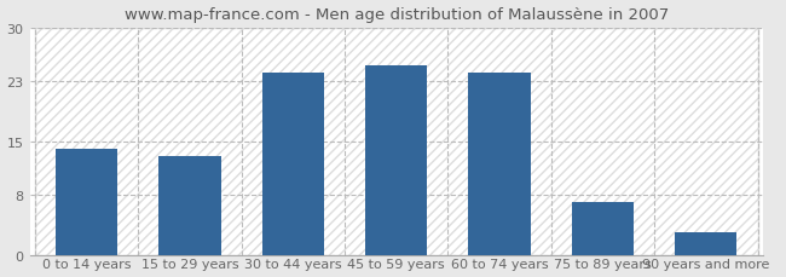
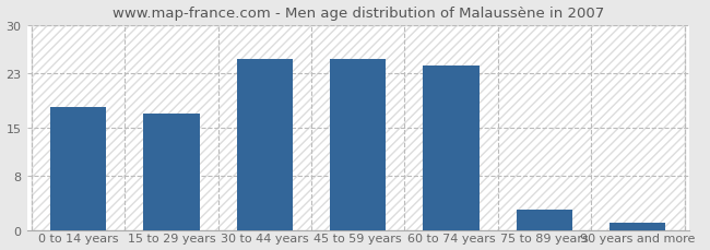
0 to 14 years: 14 -> 18
15 to 29 years: 13 -> 17
30 to 44 years: 24 -> 25
75 to 89 years: 7 -> 3
90 years and more: 3 -> 1
